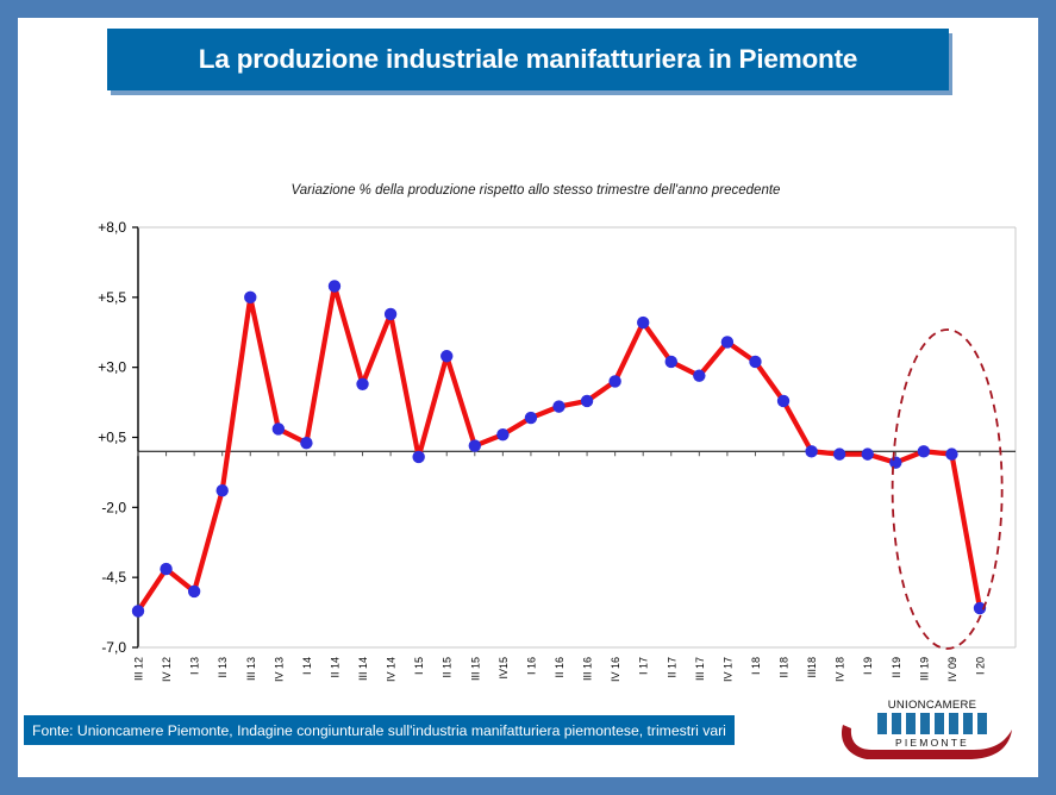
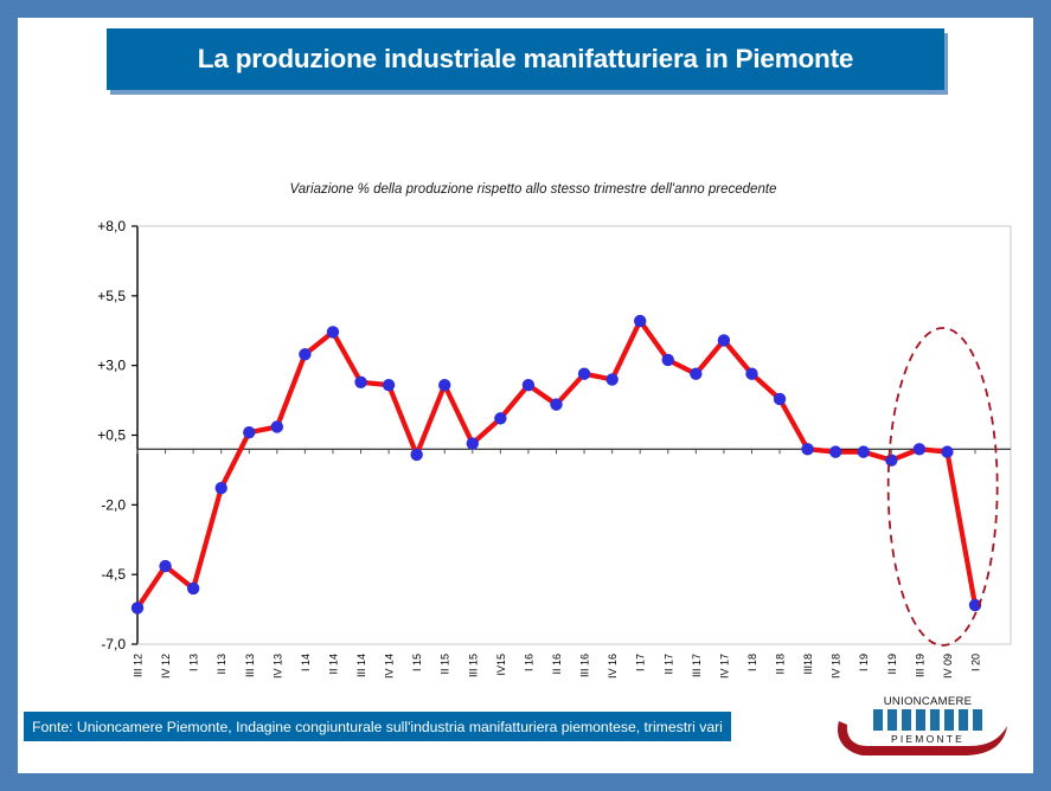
III 13: 5,5 -> 0,6
I 14: 0,3 -> 3,4
II 14: 5,9 -> 4,2
IV 14: 4,9 -> 2,3
II 15: 3,4 -> 2,3
IV15: 0,6 -> 1,1
I 16: 1,2 -> 2,3
III 16: 1,8 -> 2,7
I 18: 3,2 -> 2,7
